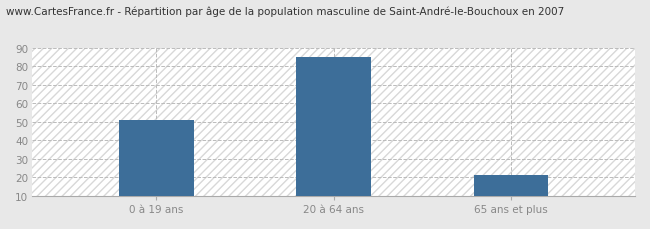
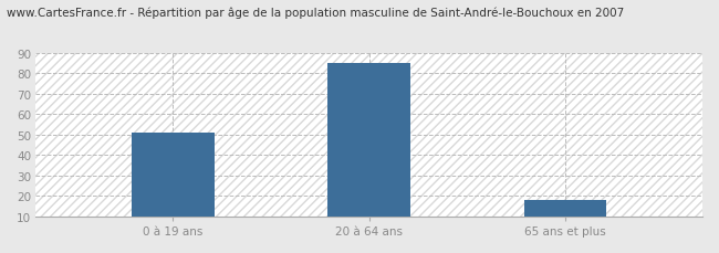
65 ans et plus: 21 -> 18
